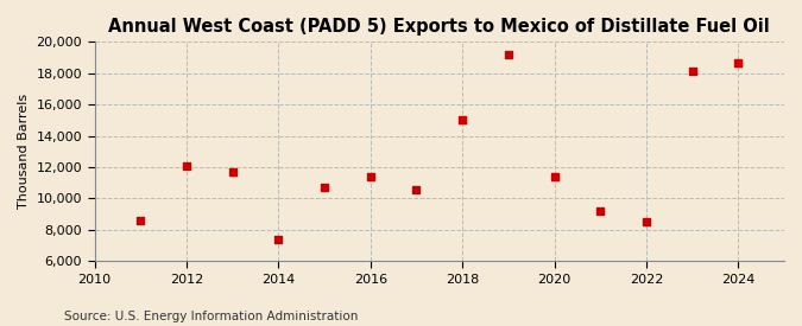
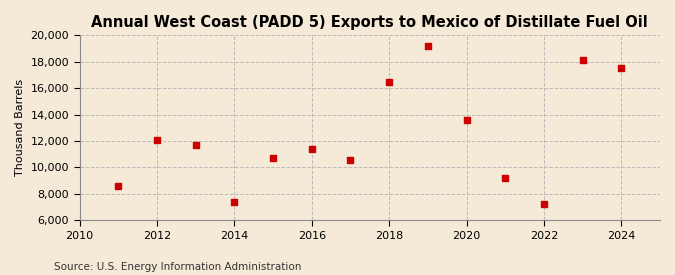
2018: 15,000 -> 16,500
2020: 11,400 -> 13,600
2022: 8,500 -> 7,200
2024: 18,700 -> 17,500
